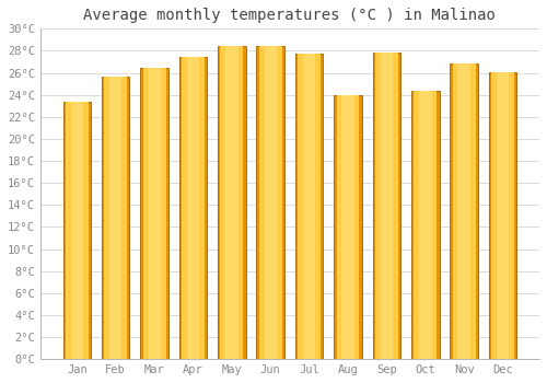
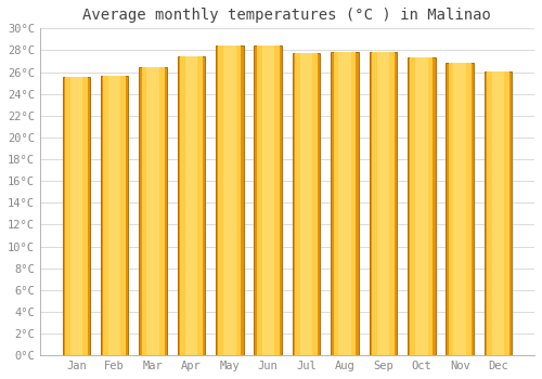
Jan: 23.4°C -> 25.6°C
Aug: 24.0°C -> 27.8°C
Oct: 24.4°C -> 27.3°C
